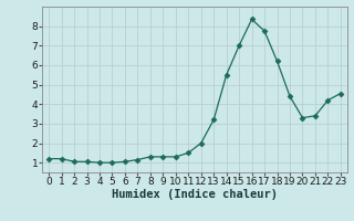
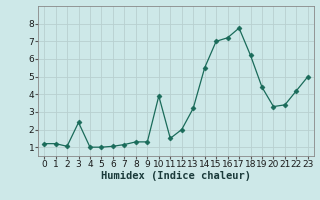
3: 1.1 -> 2.4
10: 1.3 -> 3.9
16: 8.3 -> 7.2
23: 4.5 -> 5.0
